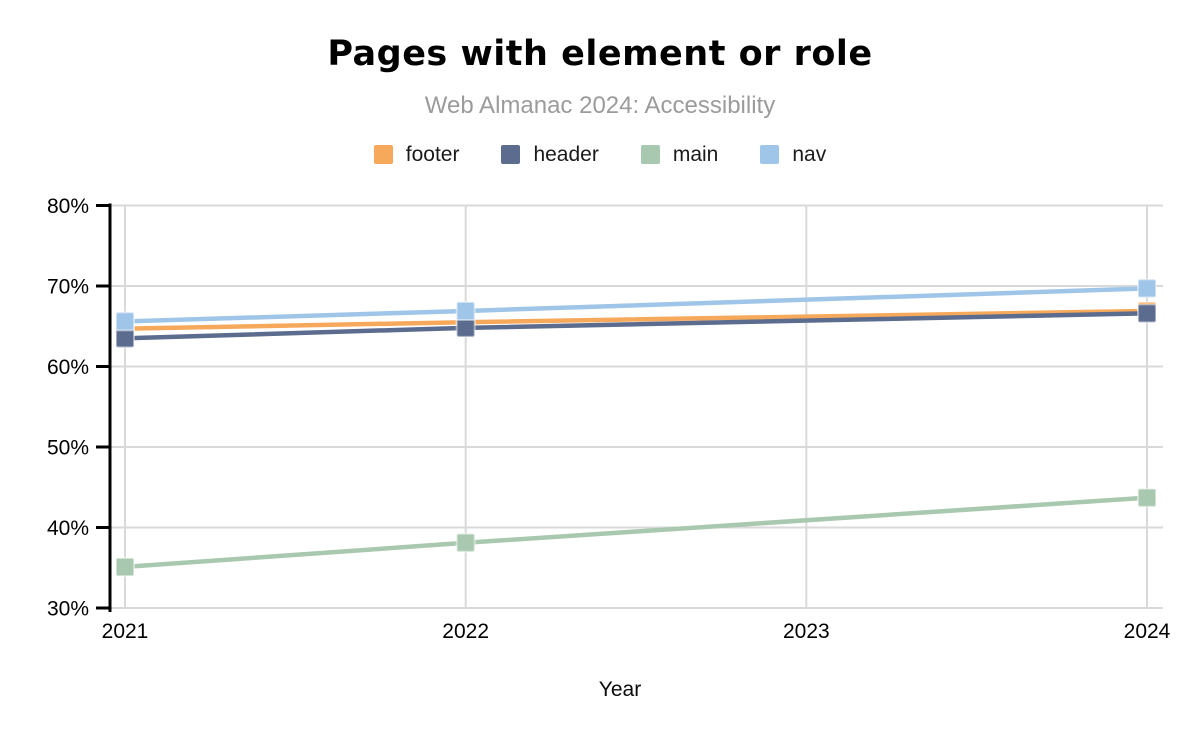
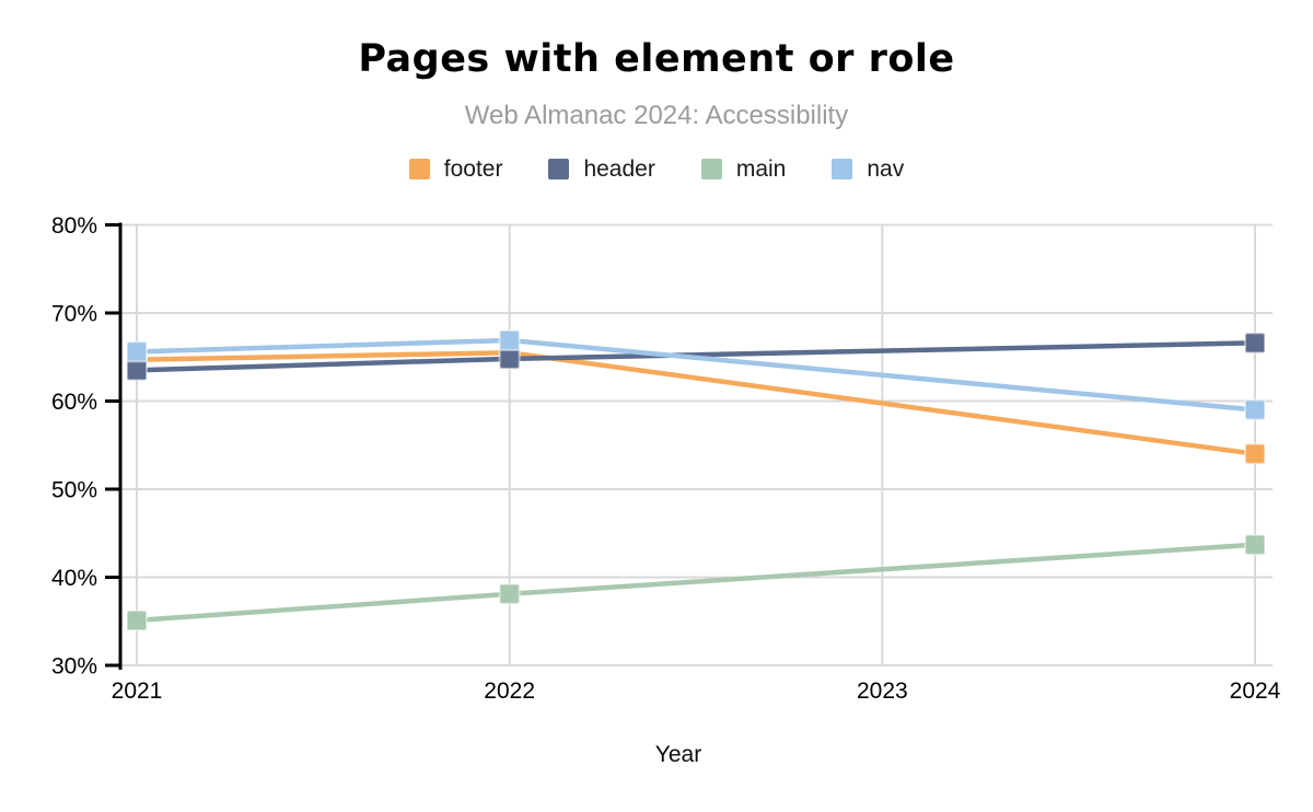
footer/2024: 67% -> 54%
nav/2024: 70% -> 59%
